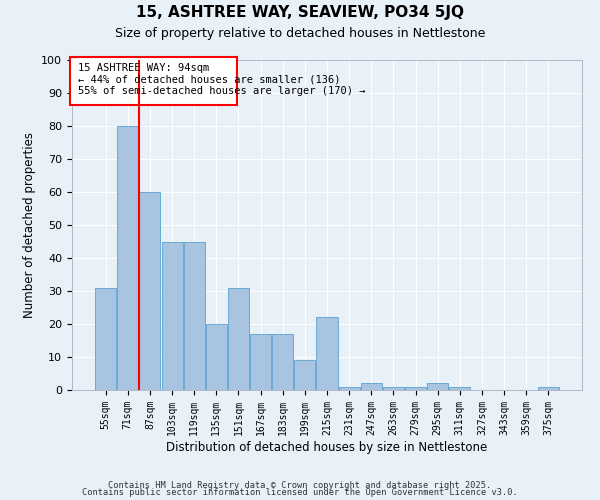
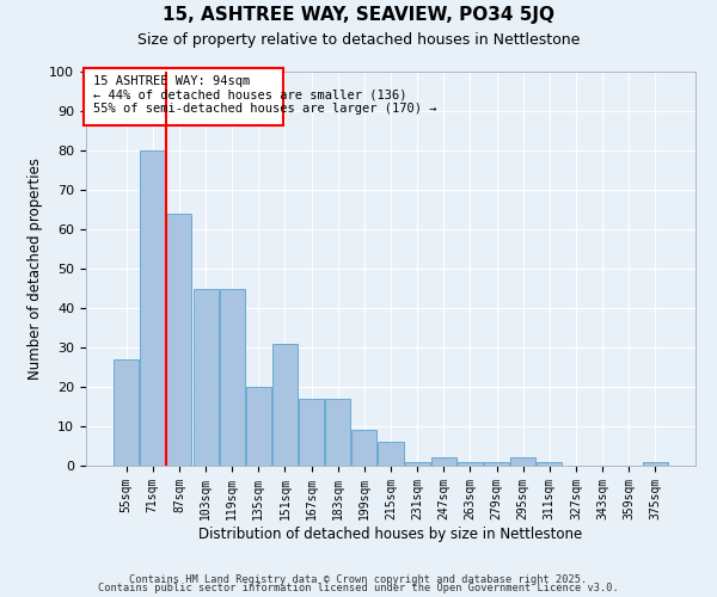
55sqm: 31 -> 27
87sqm: 60 -> 64
215sqm: 22 -> 6
